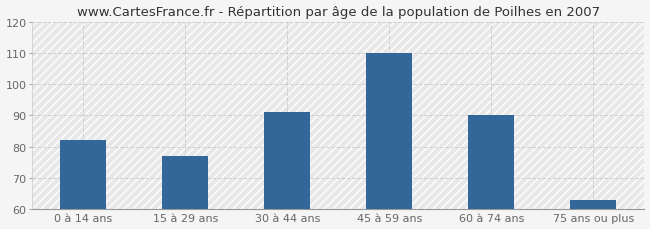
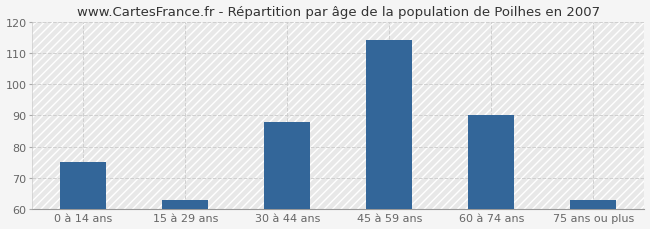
0 à 14 ans: 82 -> 75
15 à 29 ans: 77 -> 63
30 à 44 ans: 91 -> 88
45 à 59 ans: 110 -> 114
